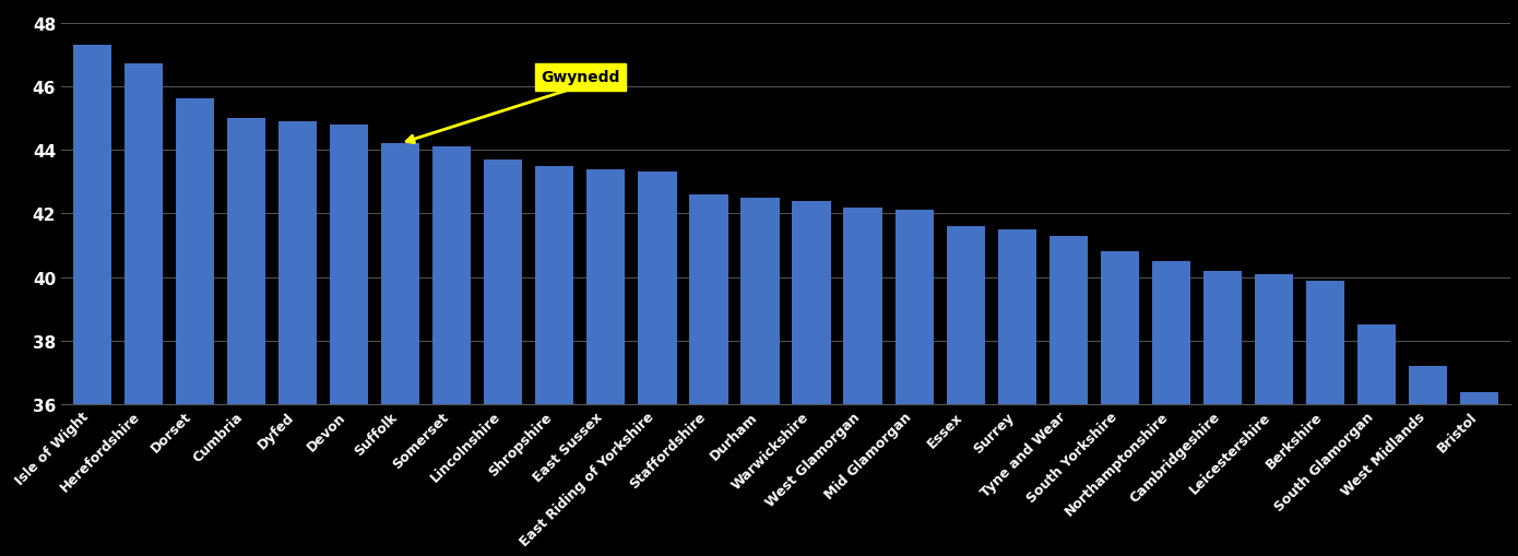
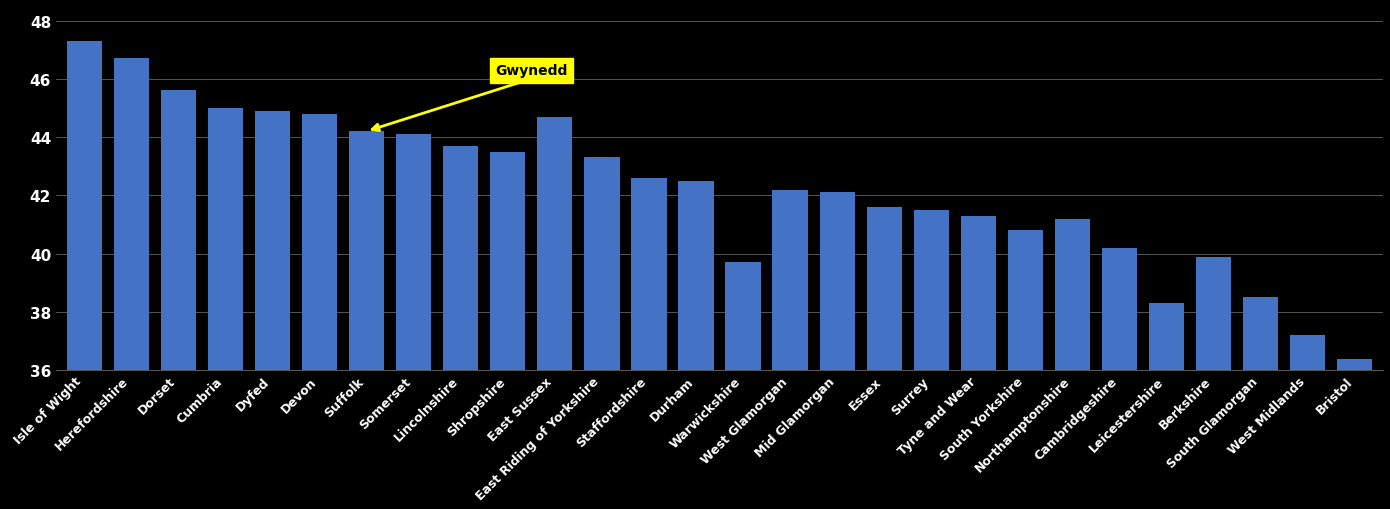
East Sussex: 43.4 -> 44.7
Warwickshire: 42.4 -> 39.7
Northamptonshire: 40.5 -> 41.2
Leicestershire: 40.1 -> 38.3
